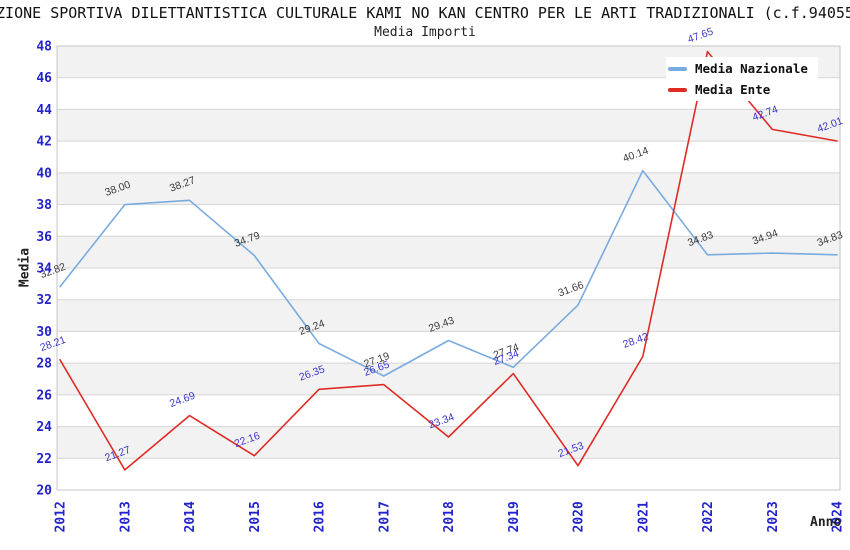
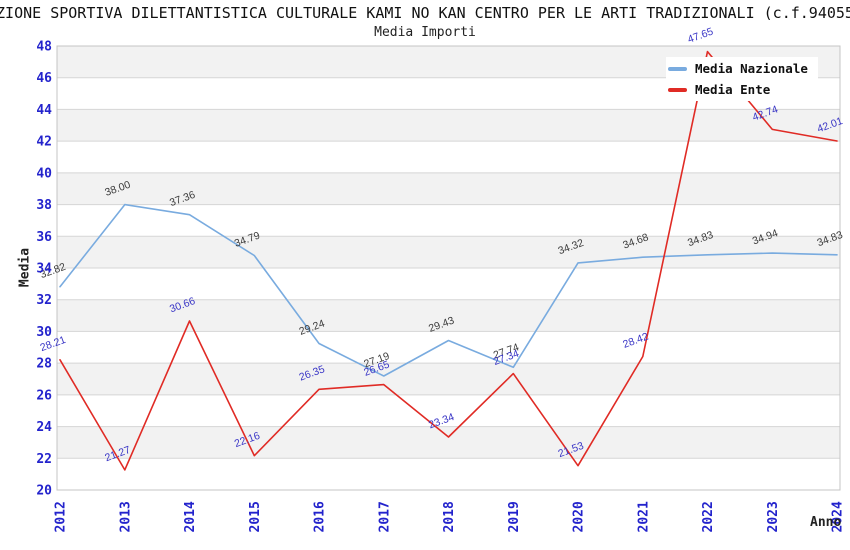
Media Nazionale/2014: 38.27 -> 37.36
Media Ente/2014: 24.69 -> 30.66
Media Nazionale/2020: 31.66 -> 34.32
Media Nazionale/2021: 40.14 -> 34.68
